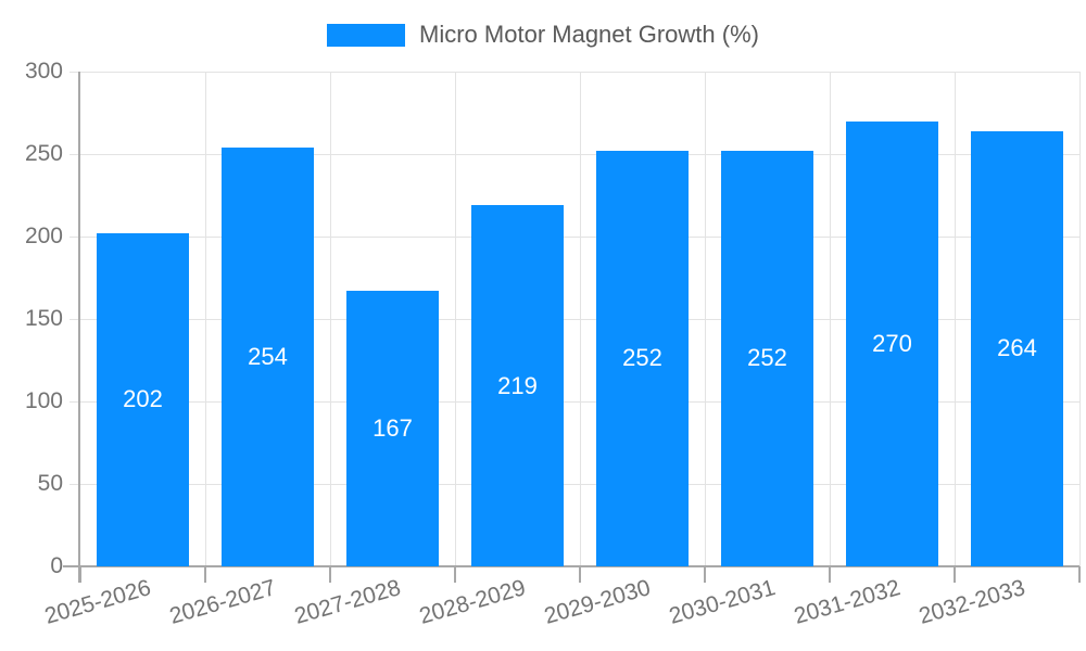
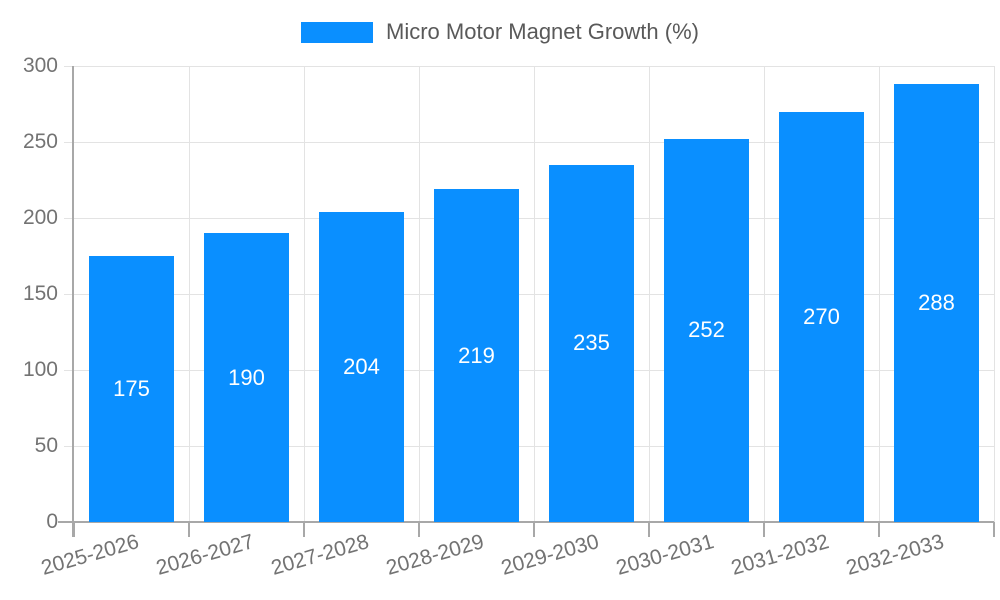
2025-2026: 202 -> 175
2026-2027: 254 -> 190
2027-2028: 167 -> 204
2029-2030: 252 -> 235
2032-2033: 264 -> 288
